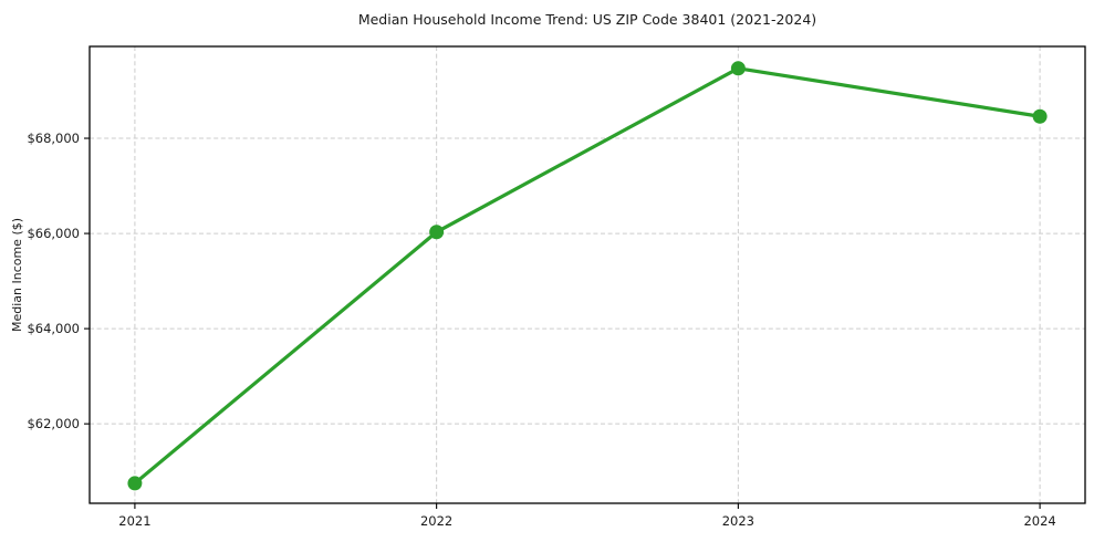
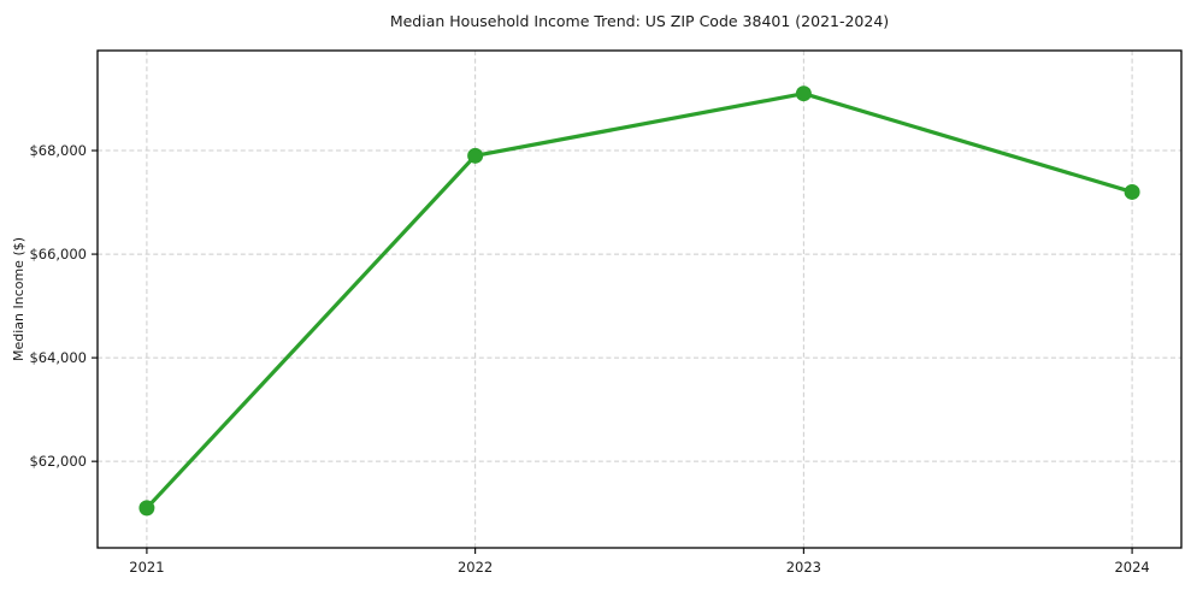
2021: $60800 -> $61100
2022: $66000 -> $67900
2023: $69500 -> $69100
2024: $68500 -> $67200
